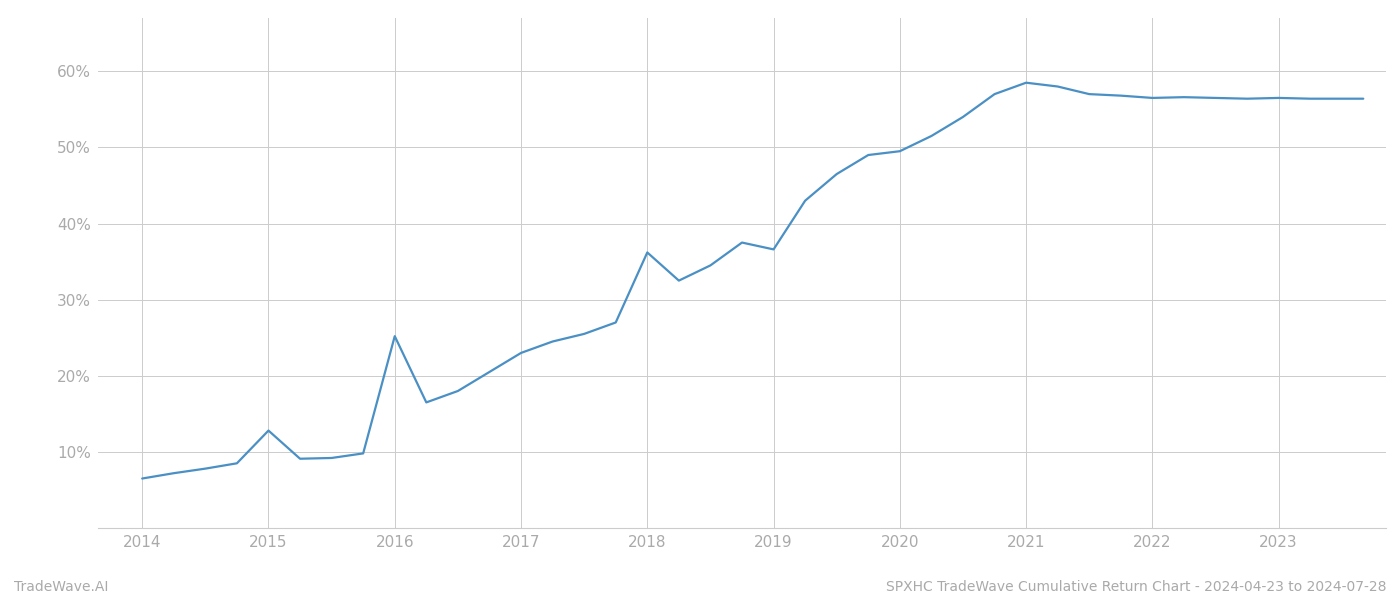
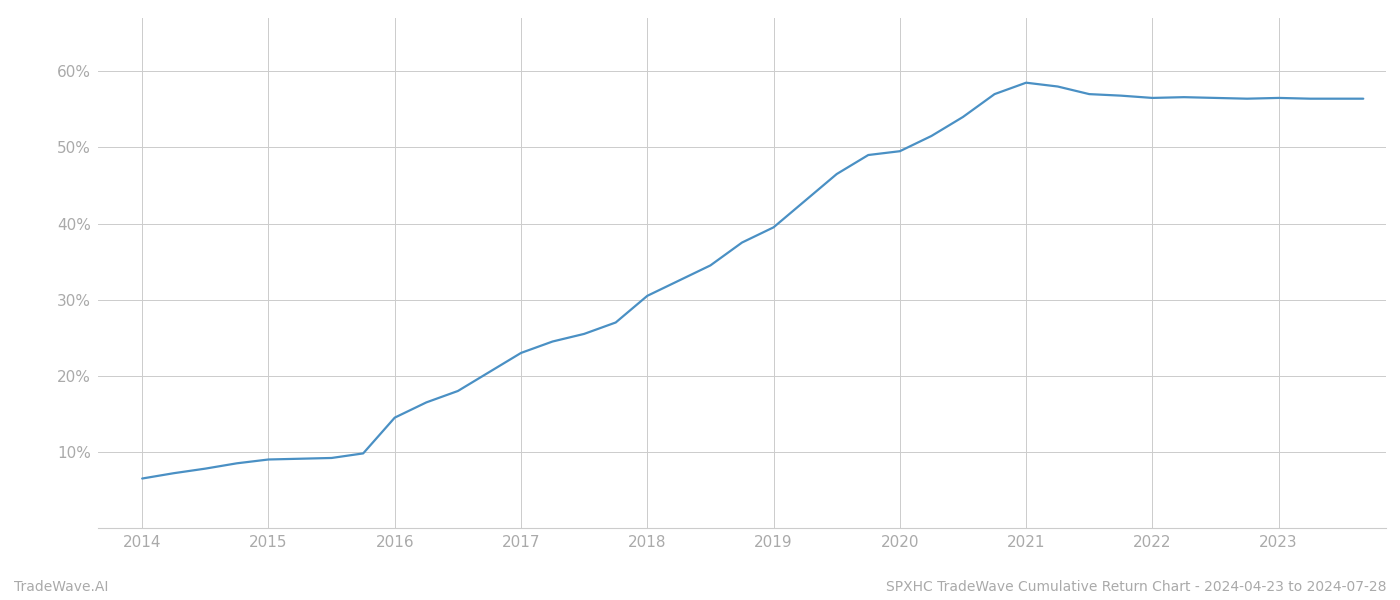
2015: 12.8% -> 9.0%
2016: 25.2% -> 14.5%
2018: 36.2% -> 30.5%
2019: 36.6% -> 39.5%
